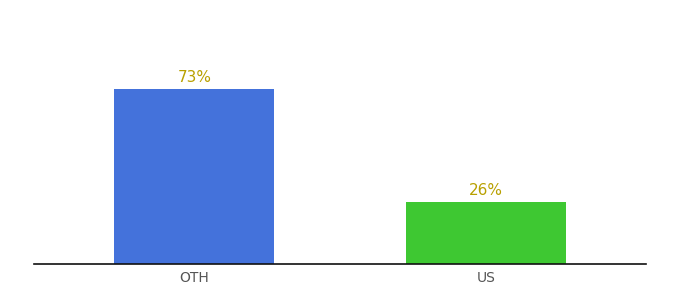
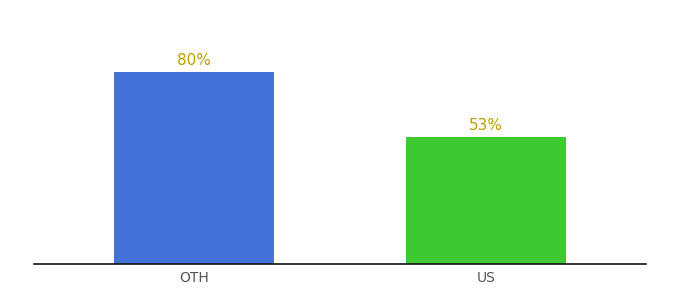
OTH: 73% -> 80%
US: 26% -> 53%
